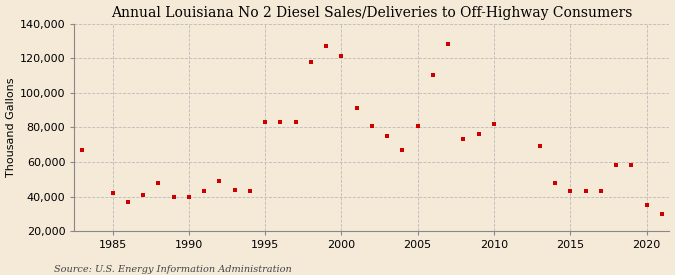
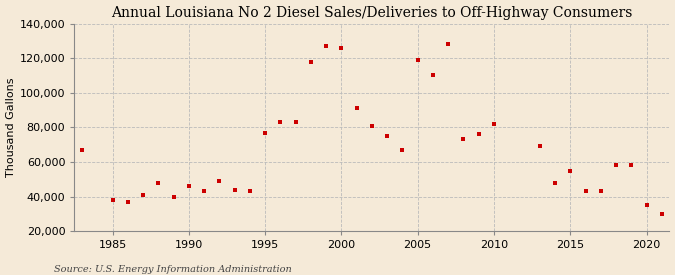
1985: 42,000 -> 38,000
1990: 40,000 -> 46,000
1995: 83,000 -> 77,000
2000: 121,000 -> 126,000
2005: 81,000 -> 119,000
2015: 43,000 -> 55,000
